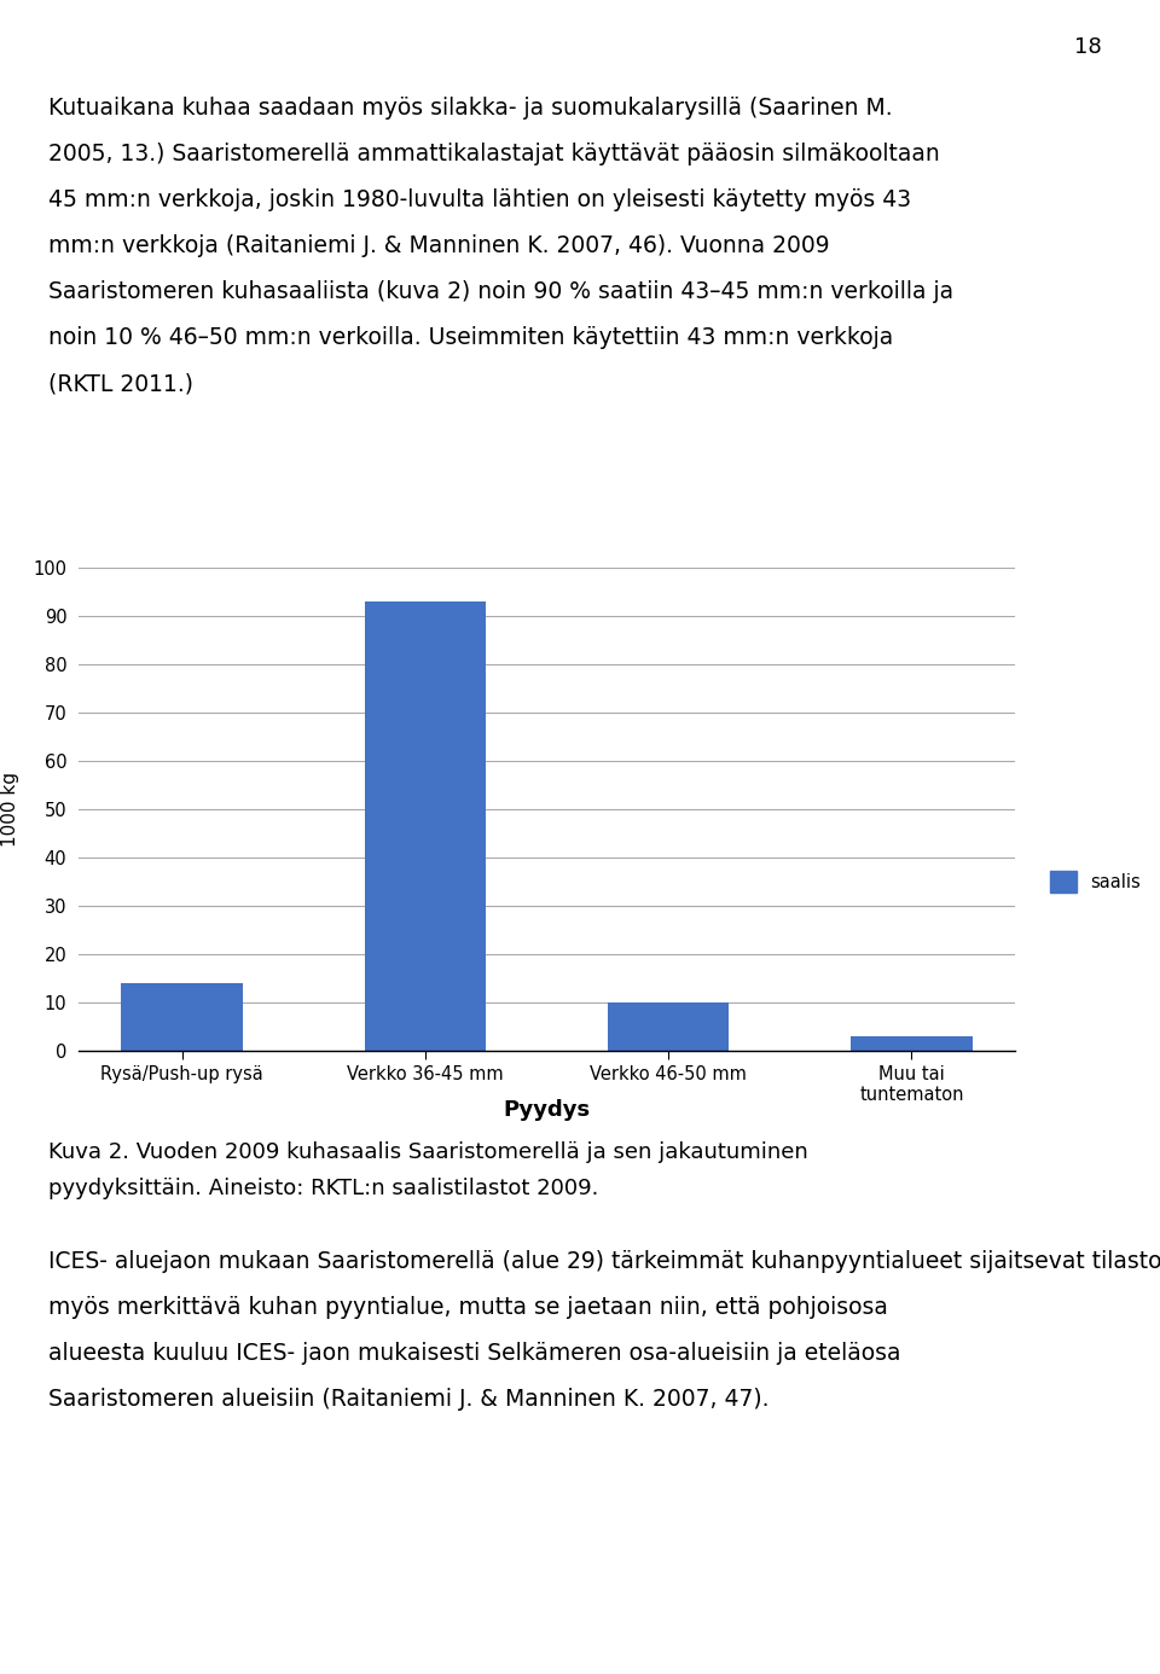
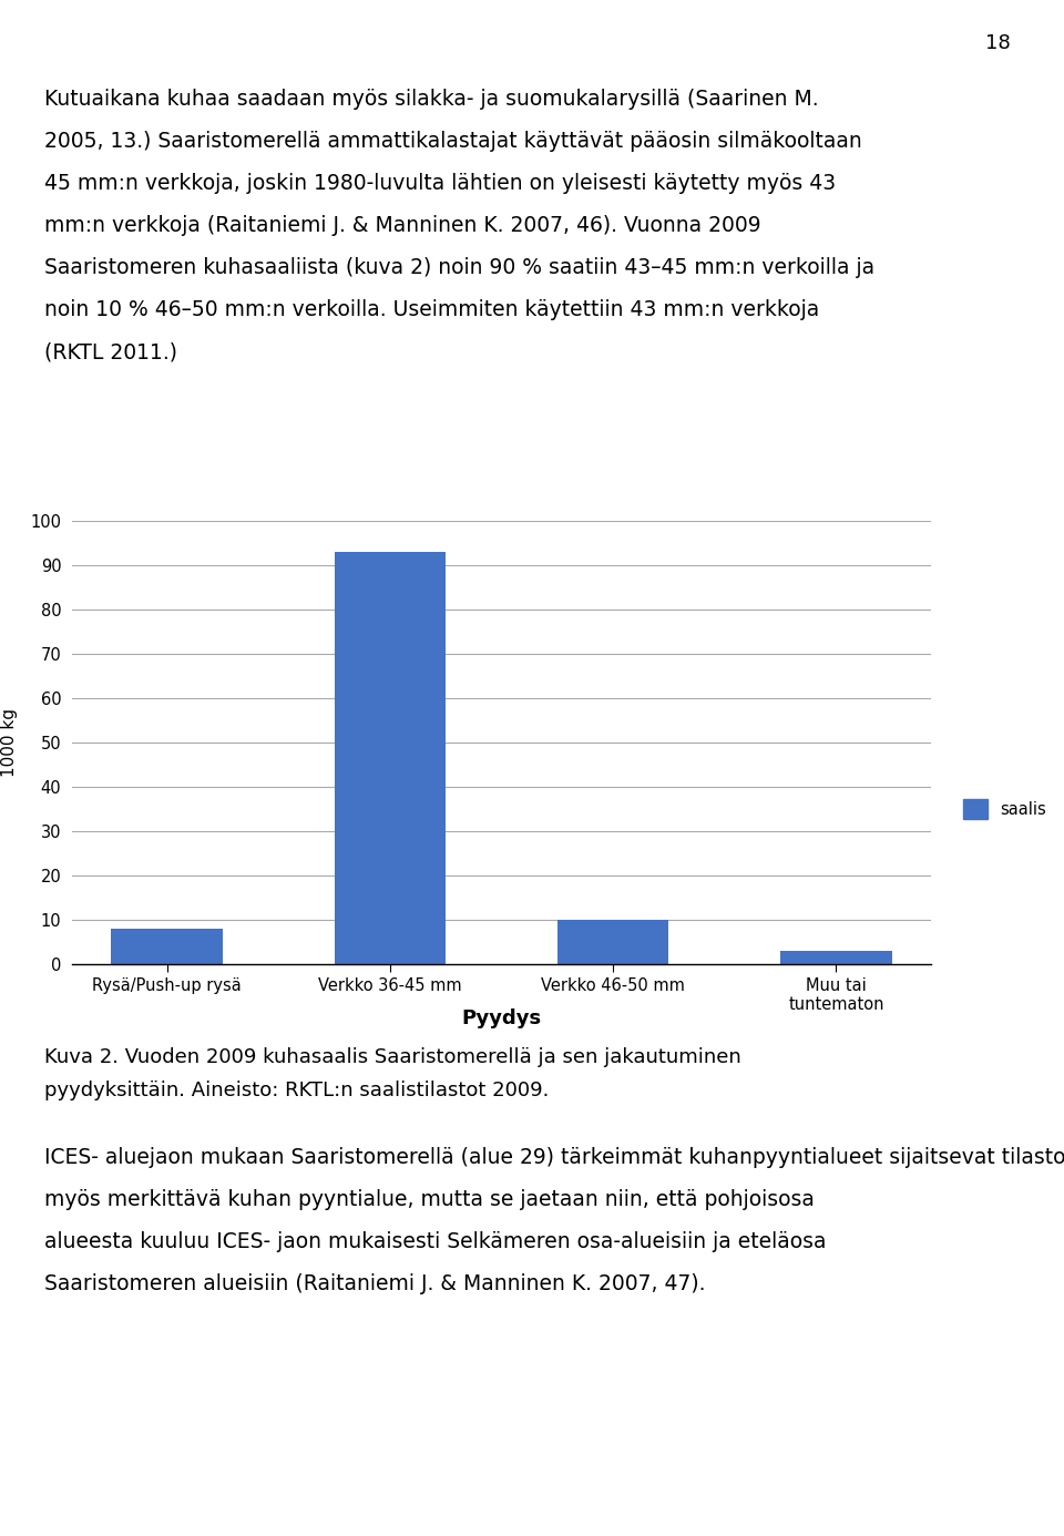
Rysä/Push-up rysä: 14 -> 8
